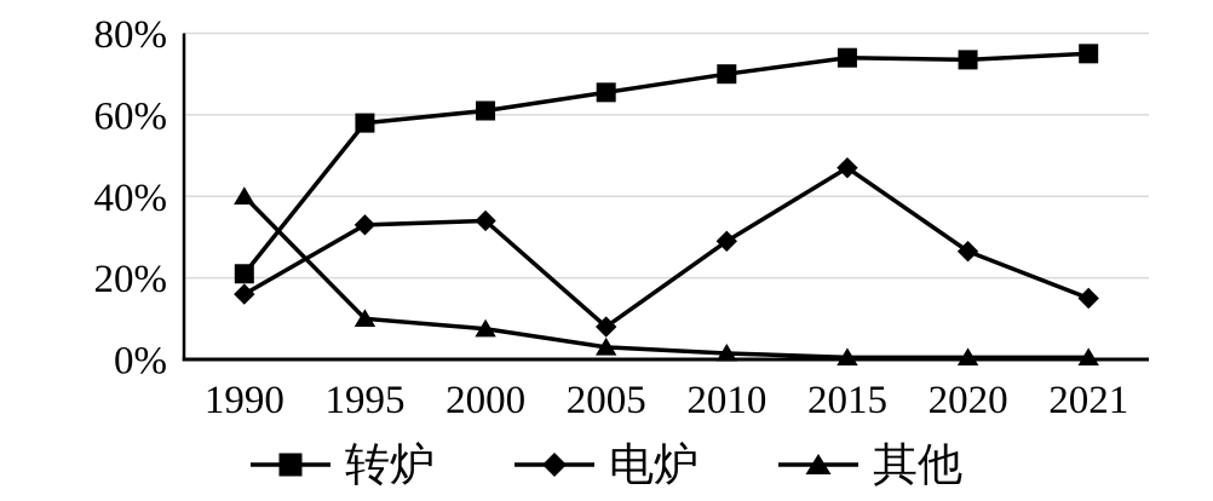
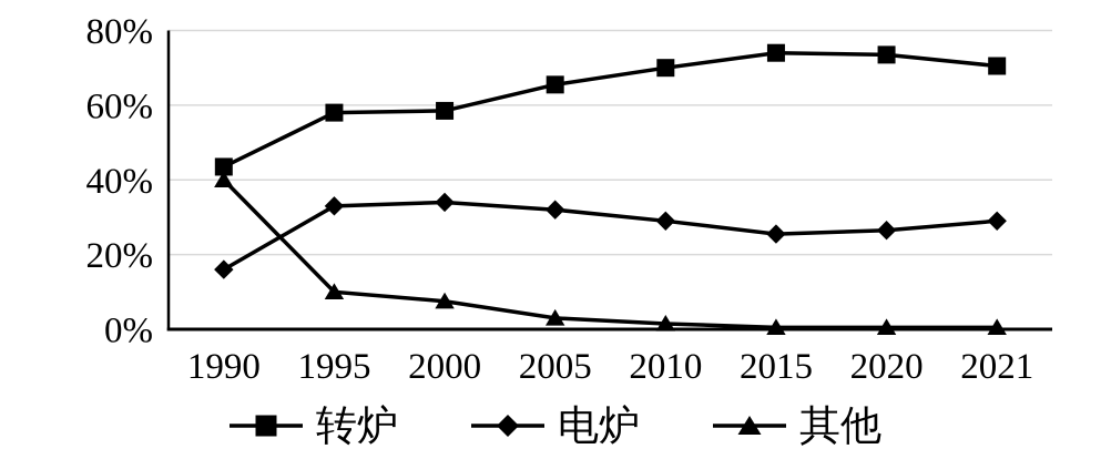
转炉/1990: 21% -> 44%
转炉/2000: 61% -> 58%
电炉/2005: 8% -> 32%
电炉/2015: 47% -> 26%
转炉/2021: 75% -> 70%
电炉/2021: 15% -> 29%
